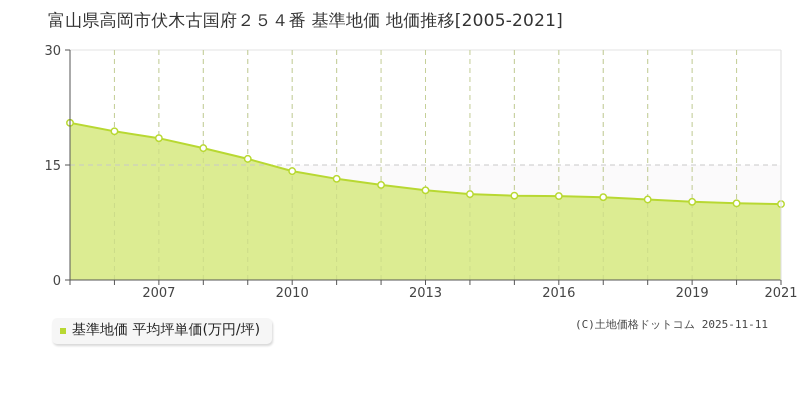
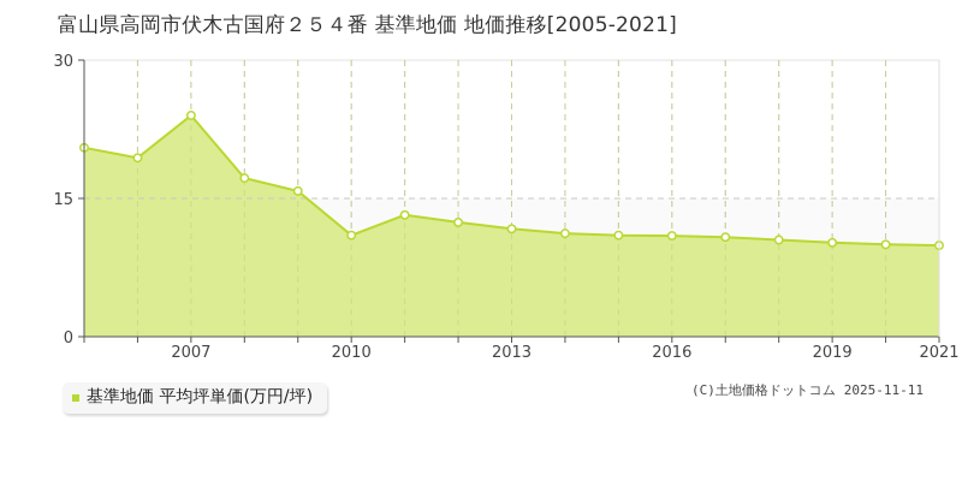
2007: 18 -> 24
2010: 14 -> 11
